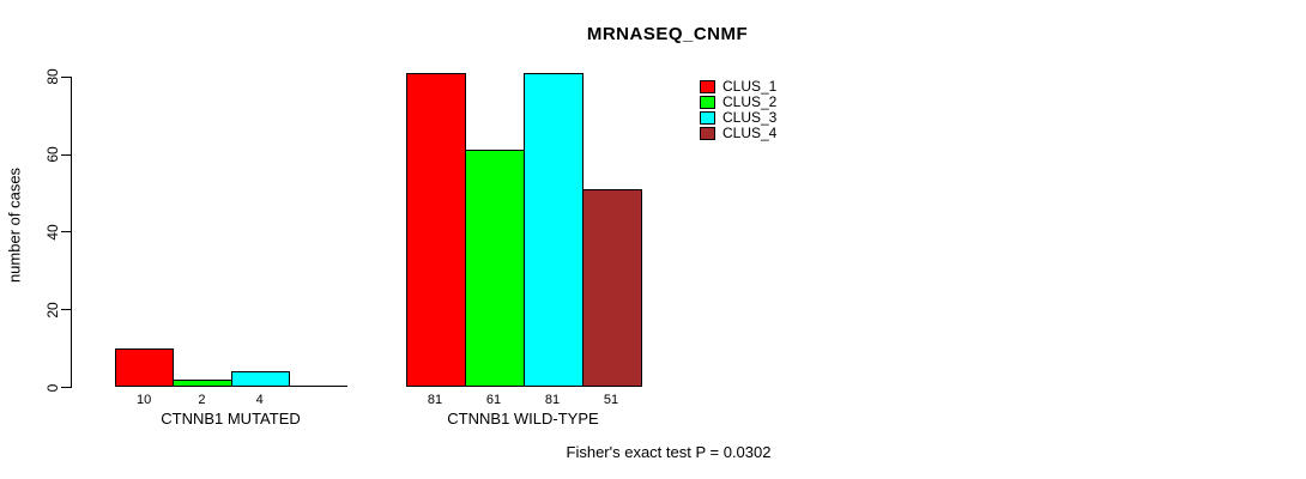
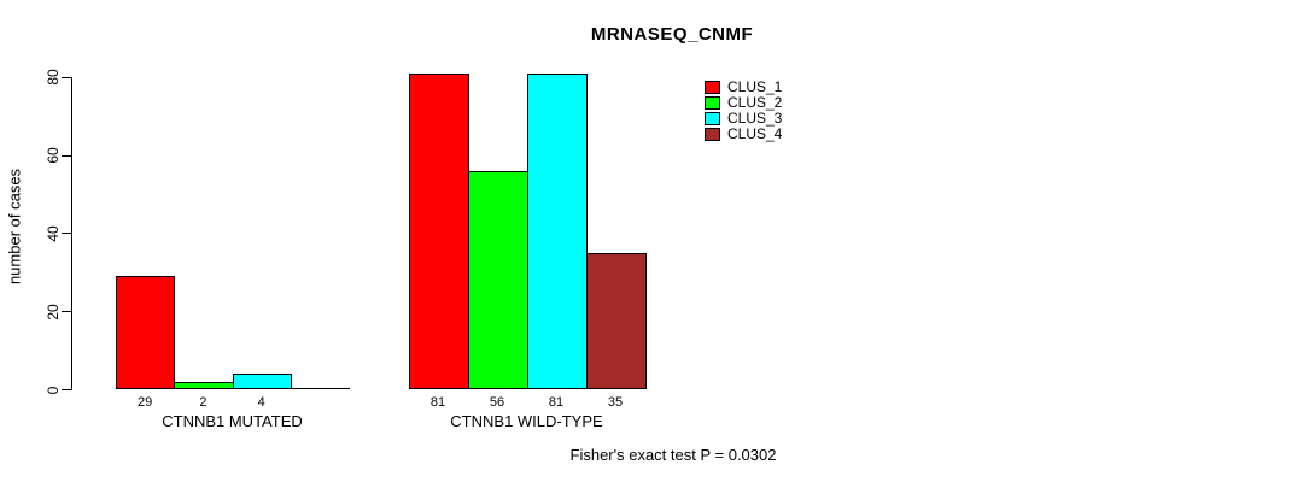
CLUS_1/CTNNB1 MUTATED: 10 -> 29
CLUS_2/CTNNB1 WILD-TYPE: 61 -> 56
CLUS_4/CTNNB1 WILD-TYPE: 51 -> 35
